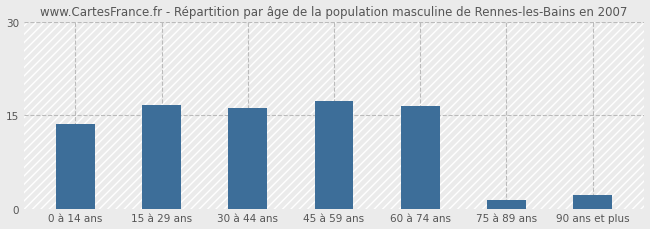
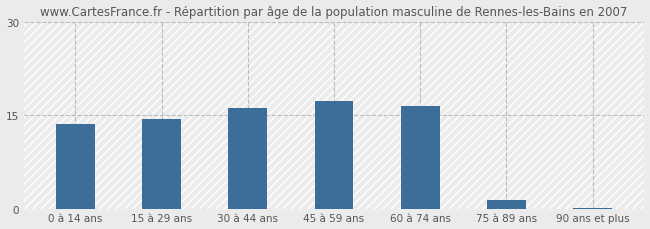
15 à 29 ans: 16.6 -> 14.4
90 ans et plus: 2.2 -> 0.1
